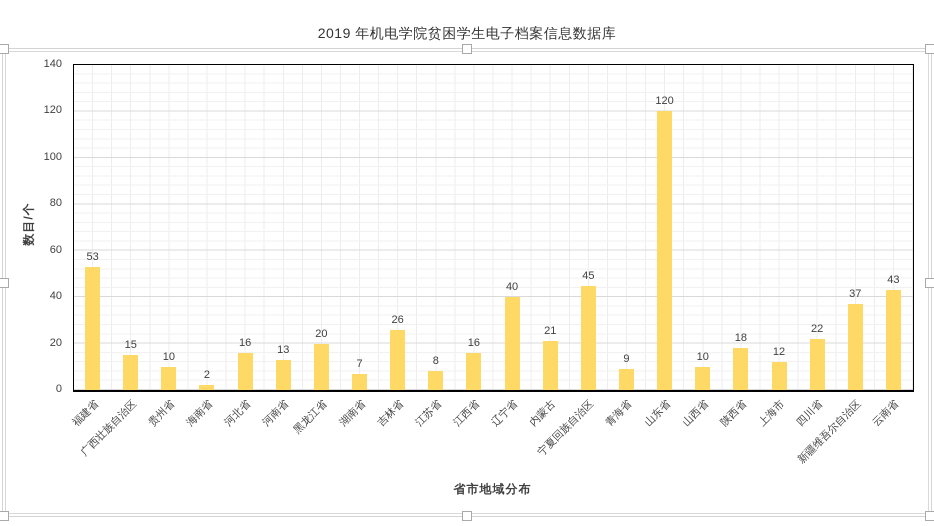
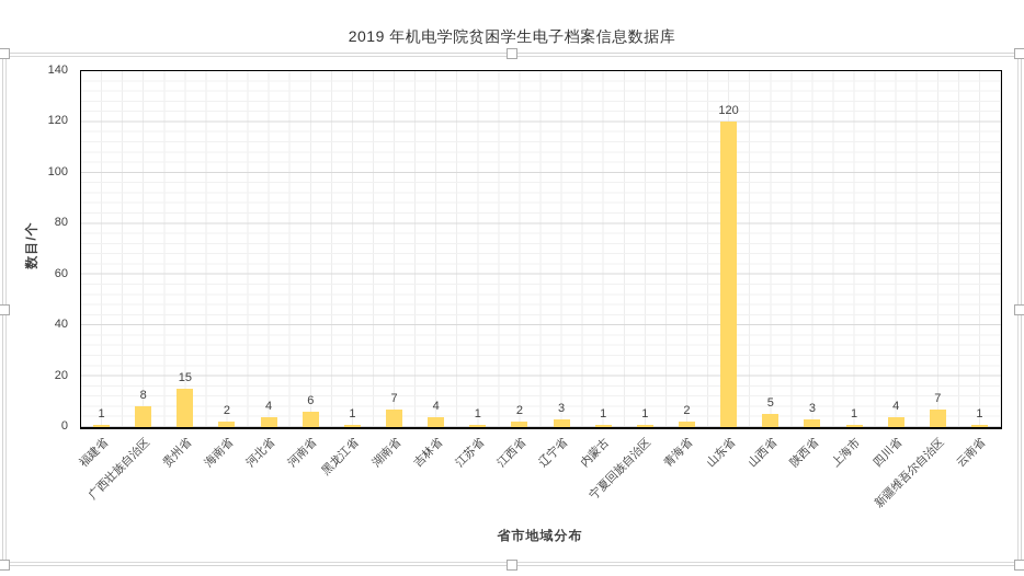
福建省: 53 -> 1
广西壮族自治区: 15 -> 8
贵州省: 10 -> 15
河北省: 16 -> 4
河南省: 13 -> 6
黑龙江省: 20 -> 1
吉林省: 26 -> 4
江苏省: 8 -> 1
江西省: 16 -> 2
辽宁省: 40 -> 3
内蒙古: 21 -> 1
宁夏回族自治区: 45 -> 1
青海省: 9 -> 2
山西省: 10 -> 5
陕西省: 18 -> 3
上海市: 12 -> 1
四川省: 22 -> 4
新疆维吾尔自治区: 37 -> 7
云南省: 43 -> 1
